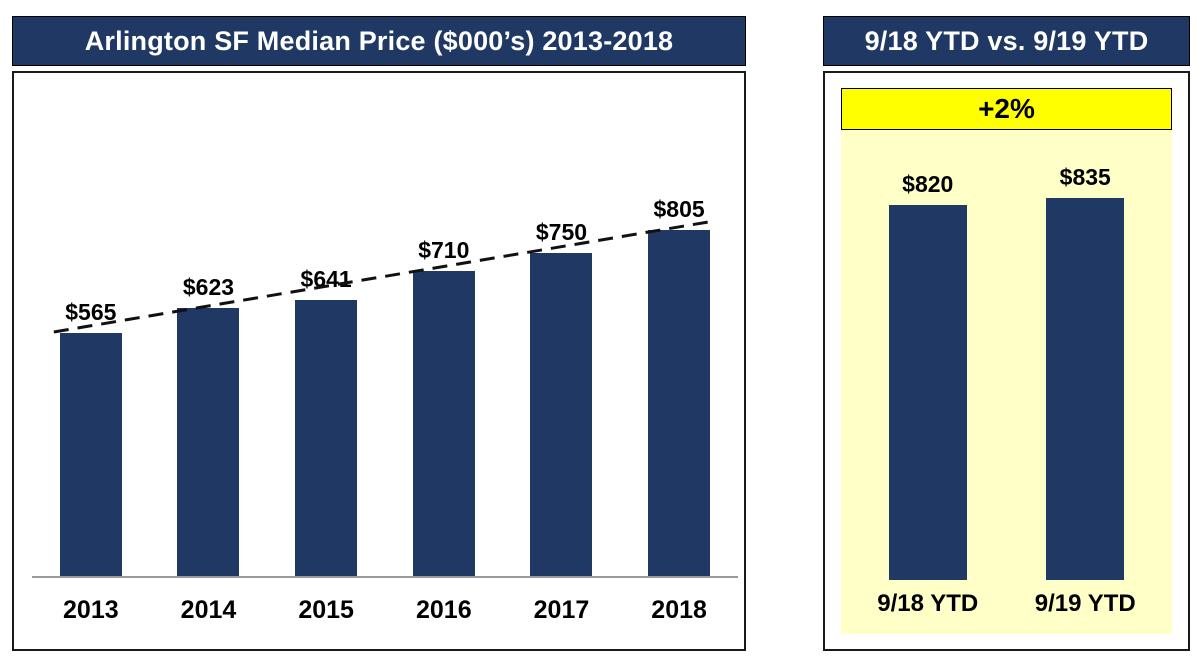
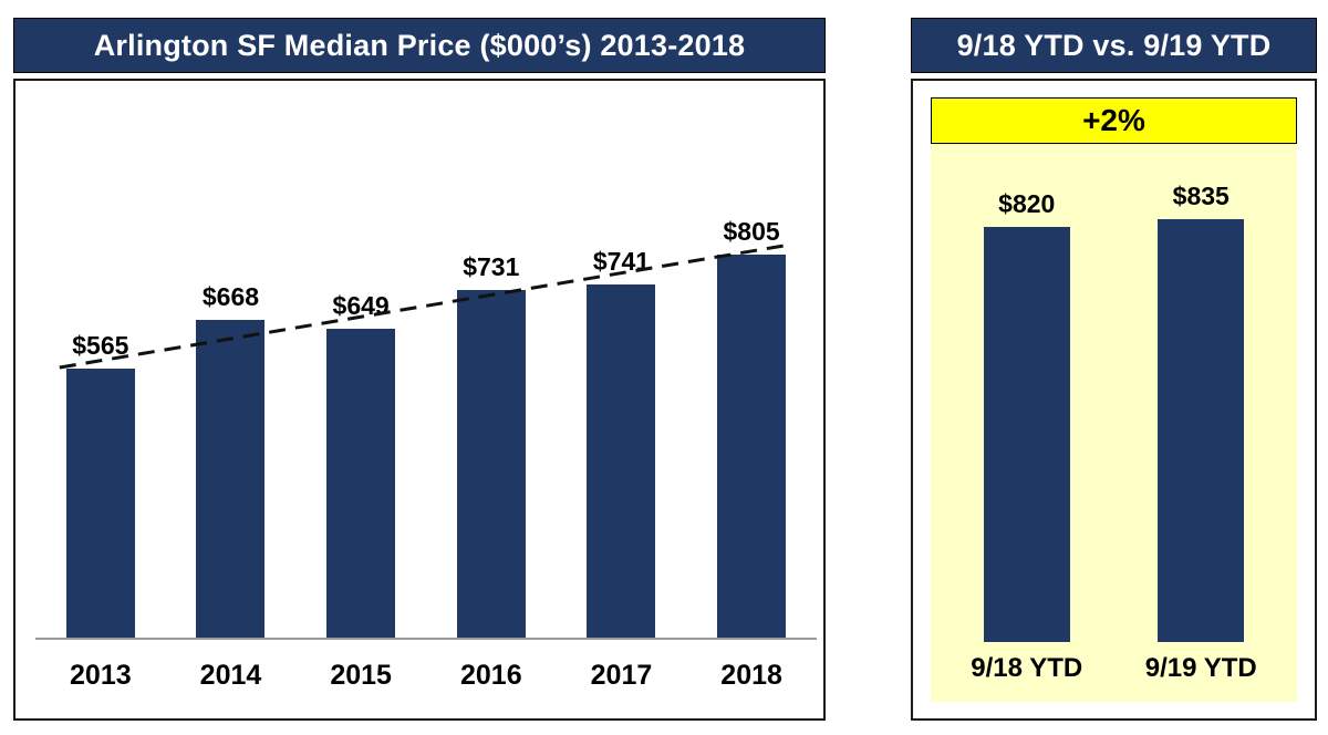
Arlington SF Median Price ($000’s) 2013-2018/2014: $623 -> $668
Arlington SF Median Price ($000’s) 2013-2018/2015: $641 -> $649
Arlington SF Median Price ($000’s) 2013-2018/2016: $710 -> $731
Arlington SF Median Price ($000’s) 2013-2018/2017: $750 -> $741
